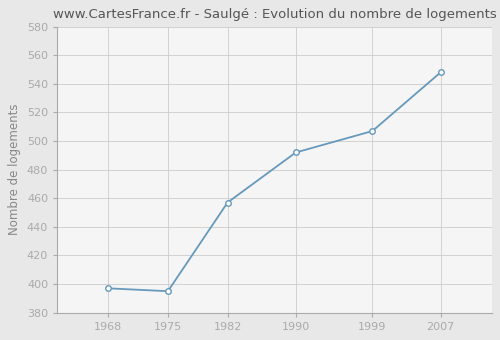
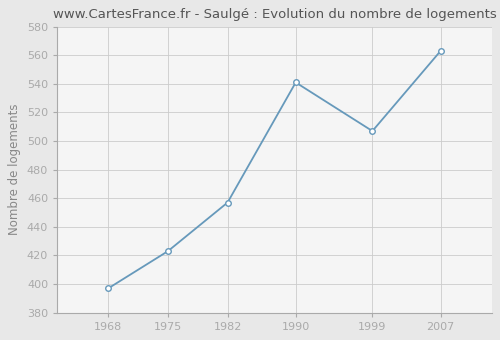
1975: 395 -> 423
1990: 492 -> 541
2007: 548 -> 563
